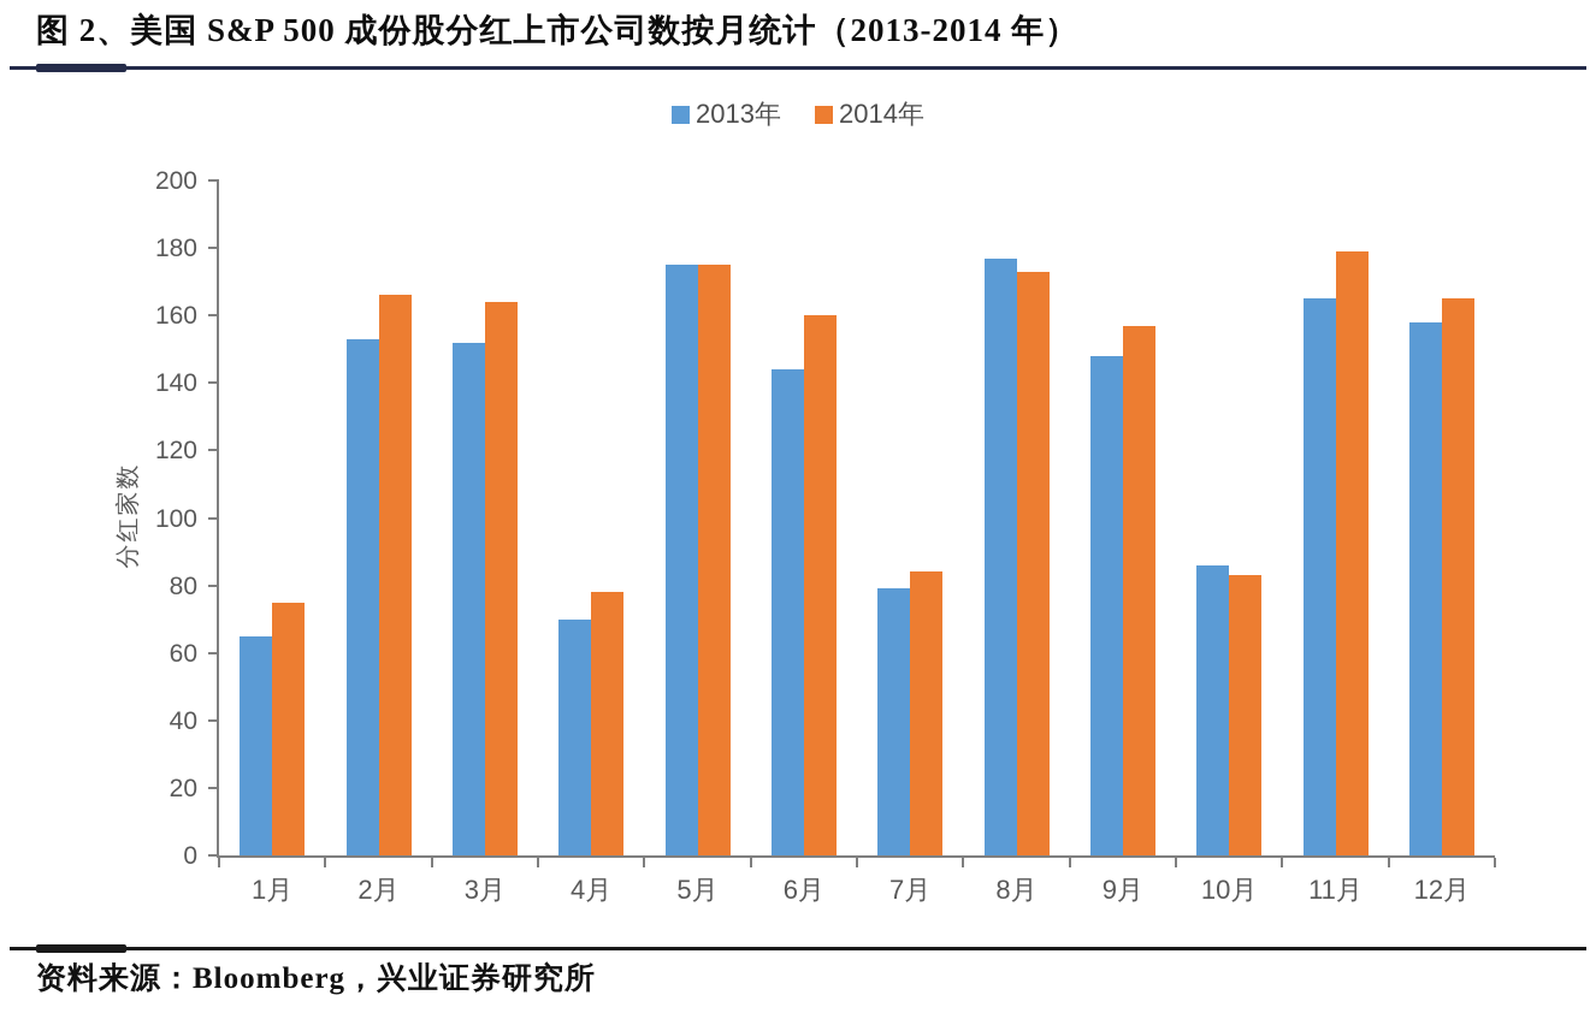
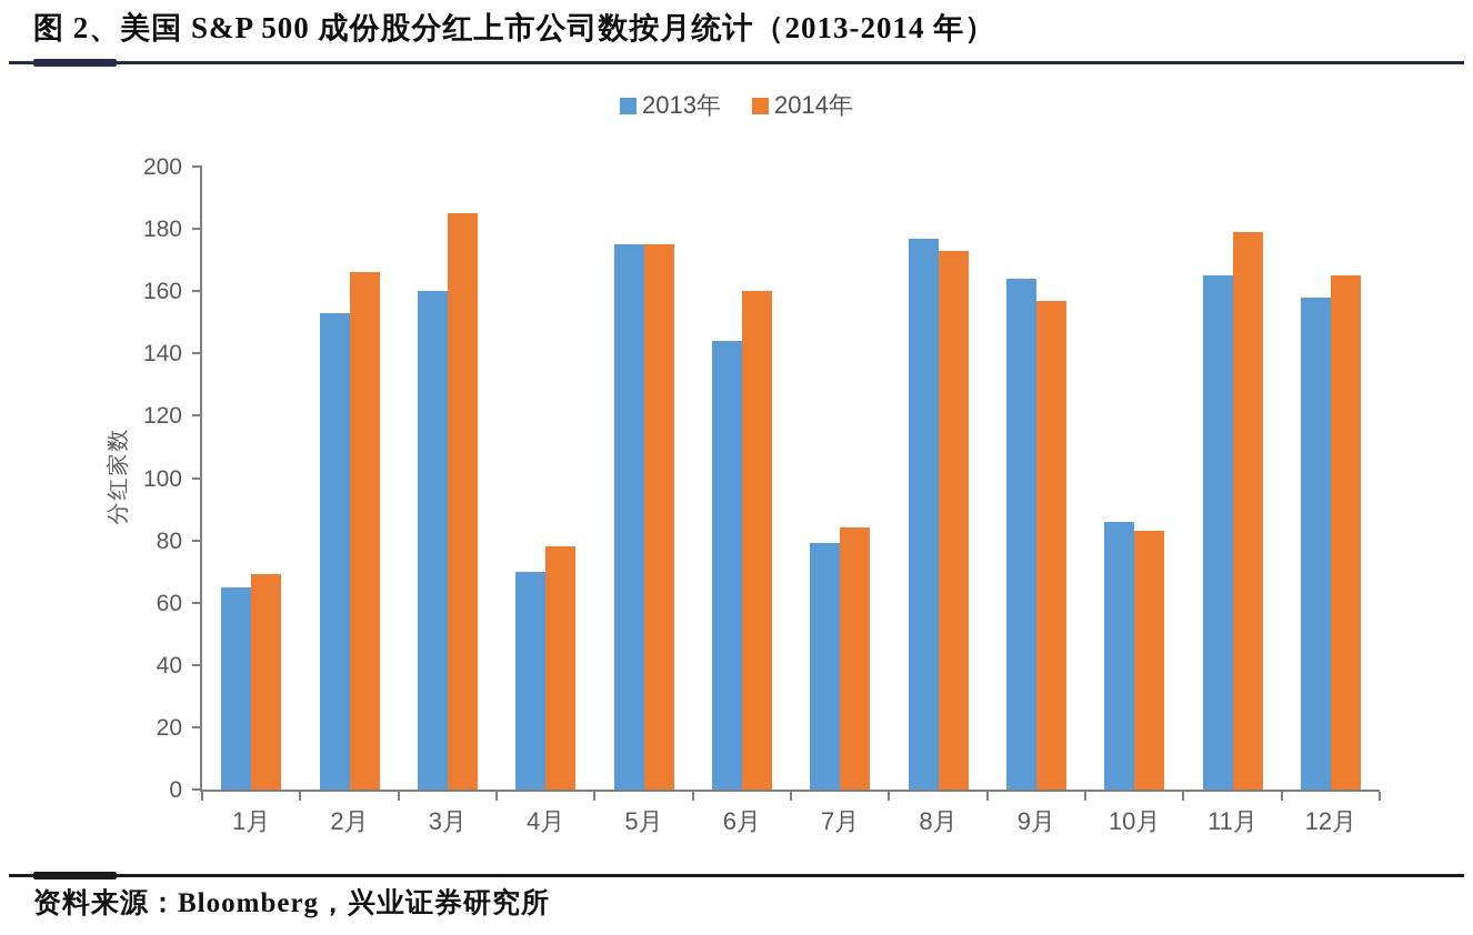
2014年/1月: 75 -> 69
2013年/3月: 152 -> 160
2014年/3月: 164 -> 185
2013年/9月: 148 -> 164
